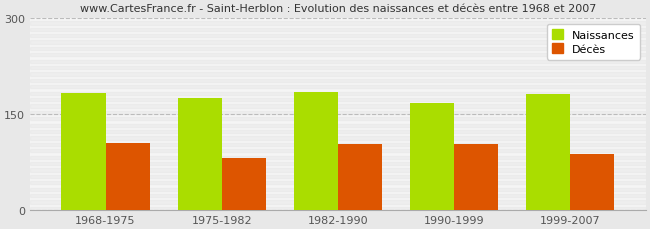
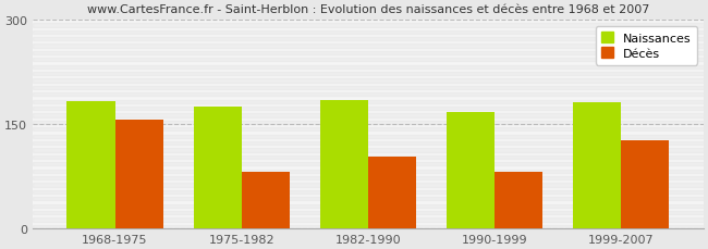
Décès/1968-1975: 105 -> 156
Décès/1990-1999: 103 -> 82
Décès/1999-2007: 87 -> 126
